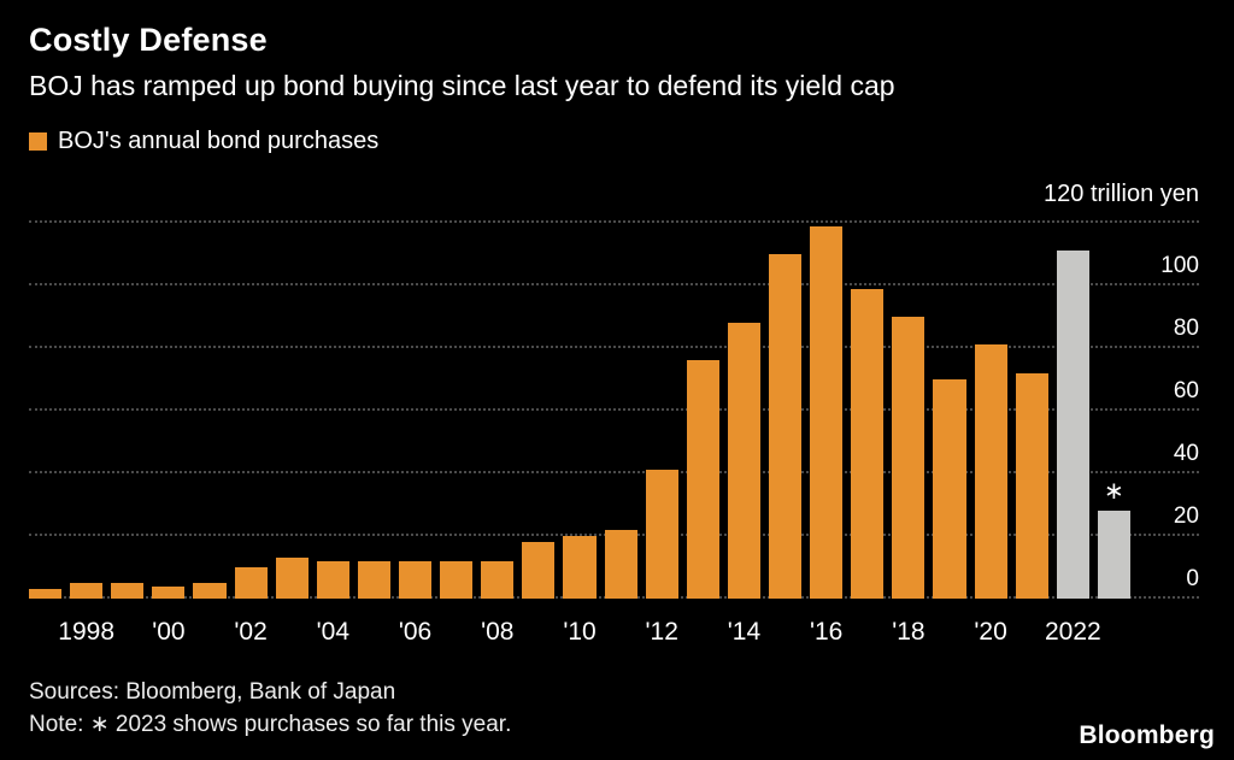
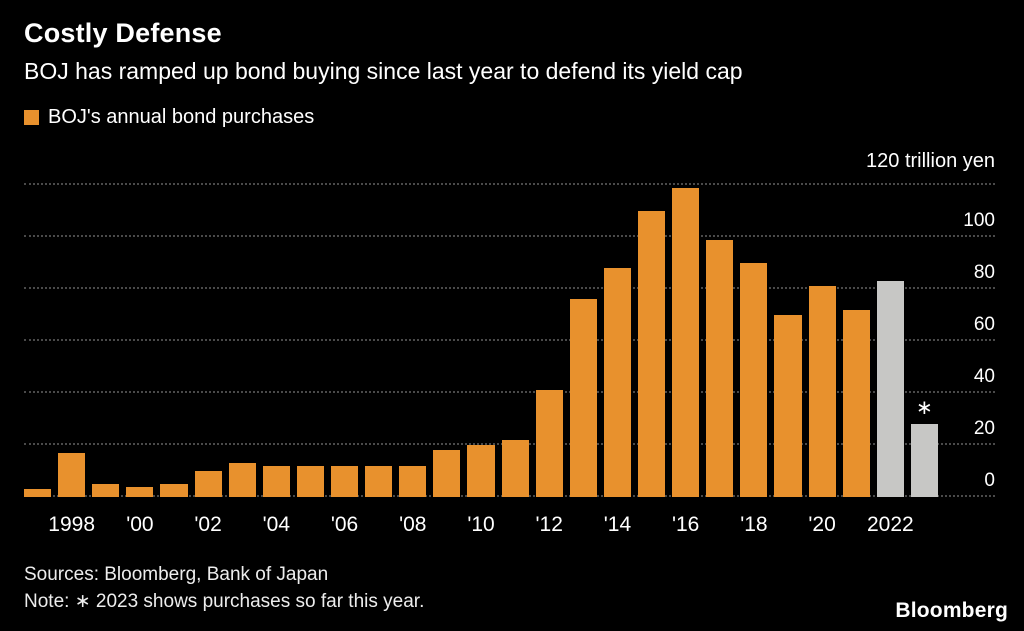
1998: 5 -> 17
2022: 111 -> 83
